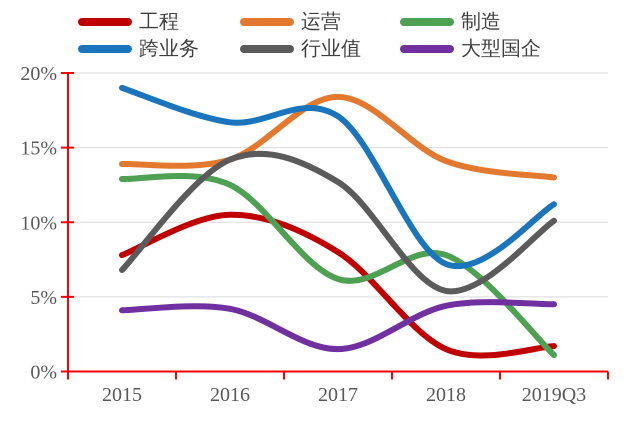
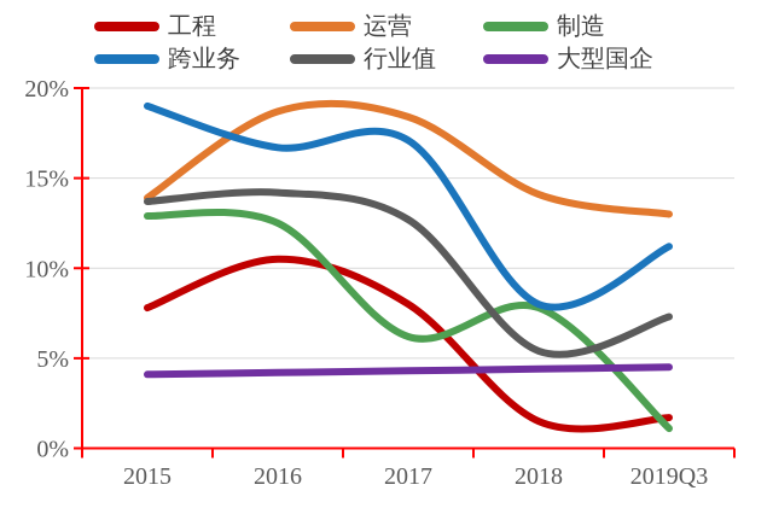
行业值/2015: 6.8% -> 13.7%
运营/2016: 14.2% -> 18.7%
大型国企/2017: 1.5% -> 4.3%
跨业务/2018: 7.2% -> 8.0%
行业值/2019Q3: 10.1% -> 7.3%
